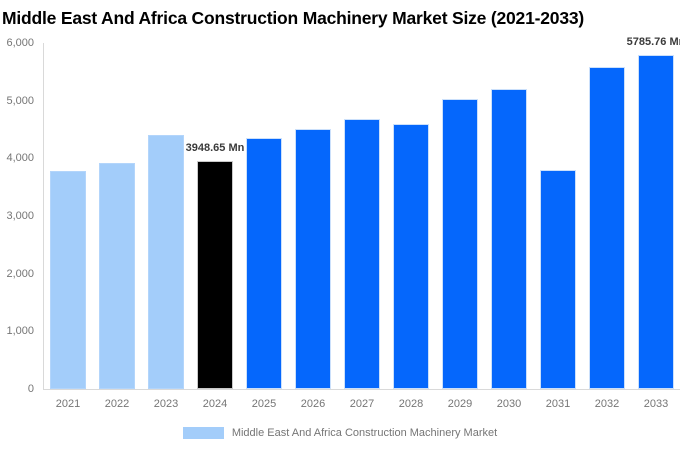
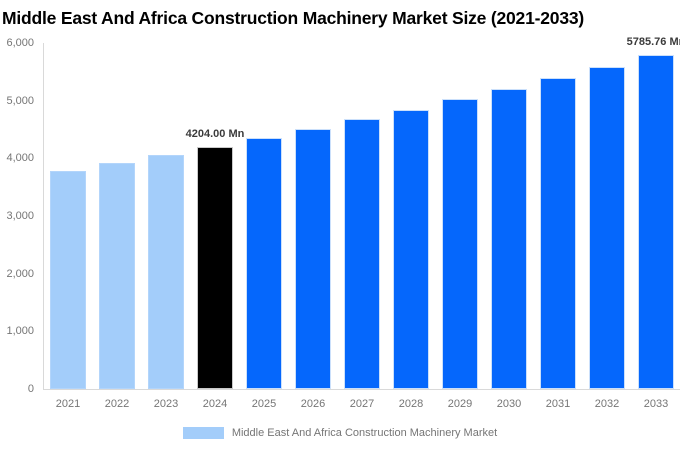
2023: 4400 -> 4100
2024: 3948.65 -> 4204.00
2028: 4600 -> 4800
2031: 3800 -> 5400
